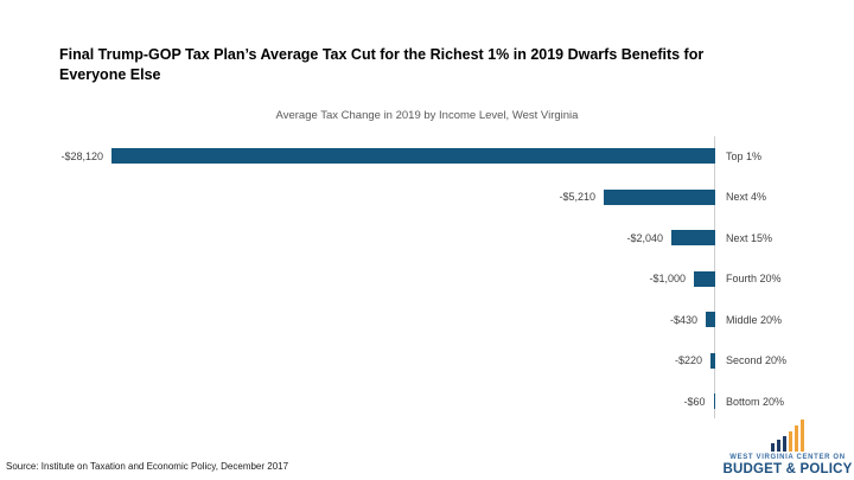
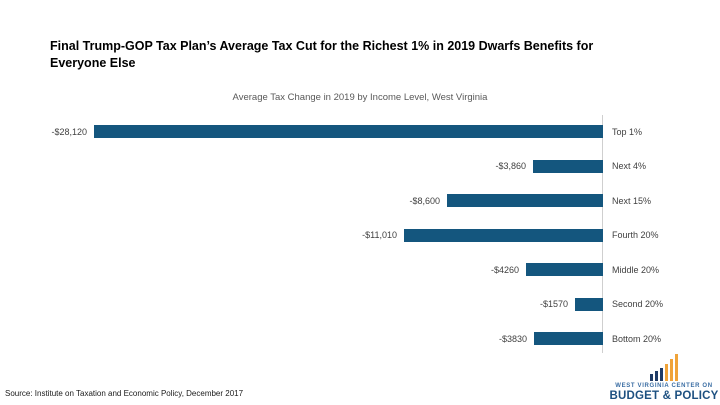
Next 4%: -$5,210 -> -$3,860
Next 15%: -$2,040 -> -$8,600
Fourth 20%: -$1,000 -> -$11,010
Middle 20%: -$430 -> -$4260
Second 20%: -$220 -> -$1570
Bottom 20%: -$60 -> -$3830
